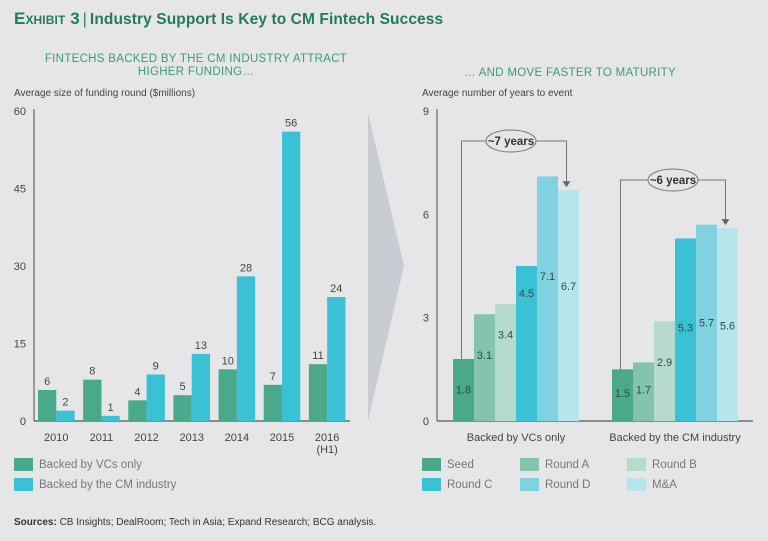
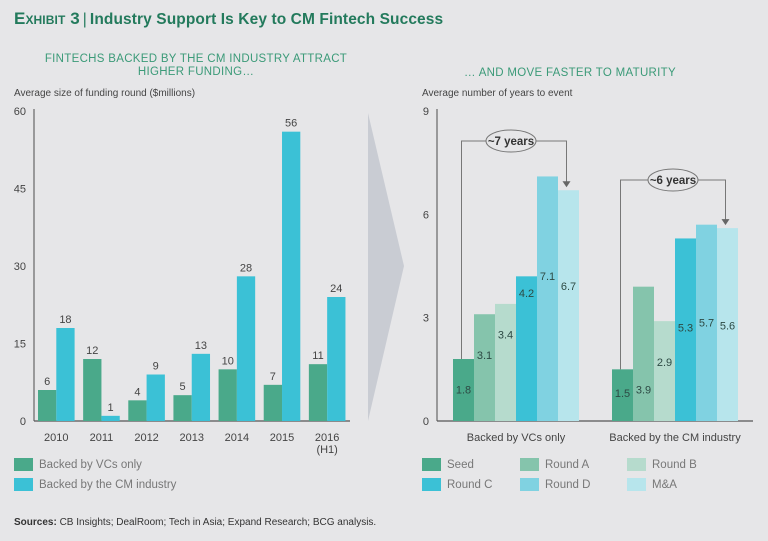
FINTECHS BACKED BY THE CM INDUSTRY ATTRACT HIGHER FUNDING…/Backed by the CM industry/2010: 2 -> 18
FINTECHS BACKED BY THE CM INDUSTRY ATTRACT HIGHER FUNDING…/Backed by VCs only/2011: 8 -> 12
… AND MOVE FASTER TO MATURITY/Round C/Backed by VCs only: 4.5 -> 4.2
… AND MOVE FASTER TO MATURITY/Round A/Backed by the CM industry: 1.7 -> 3.9
